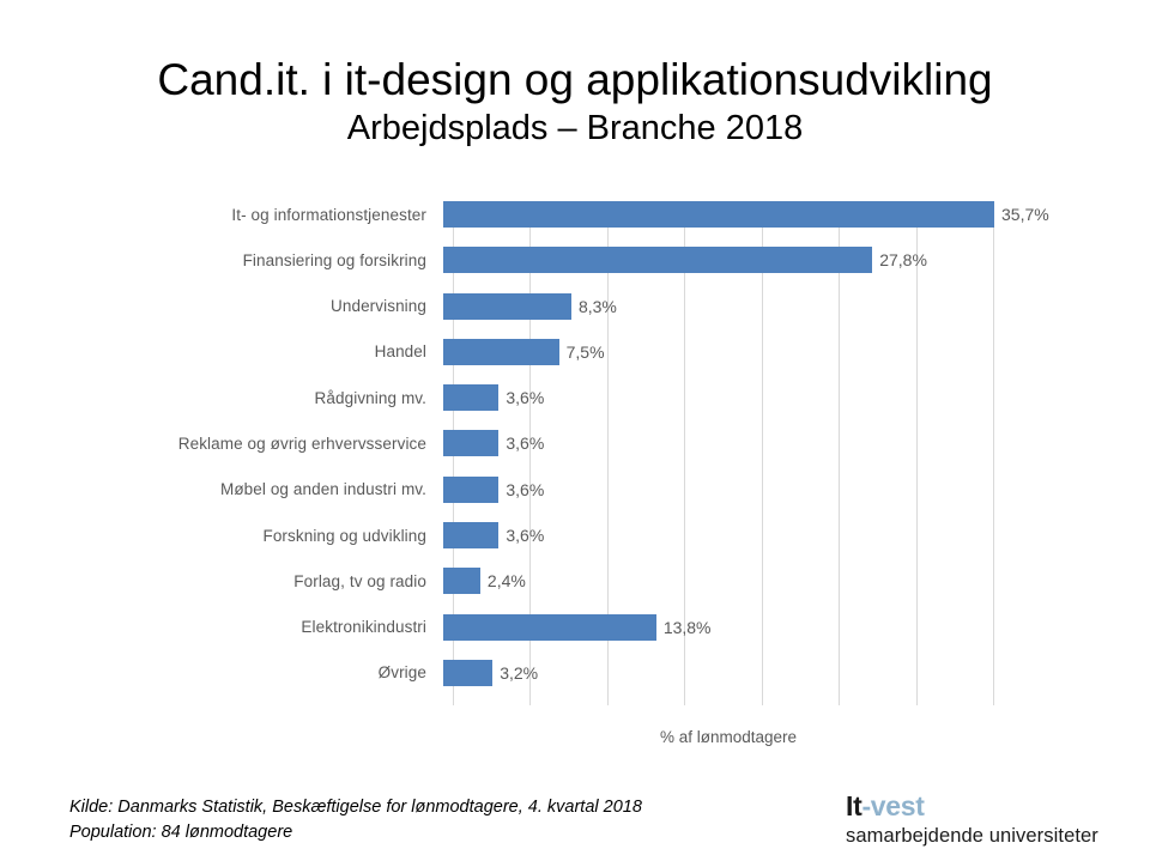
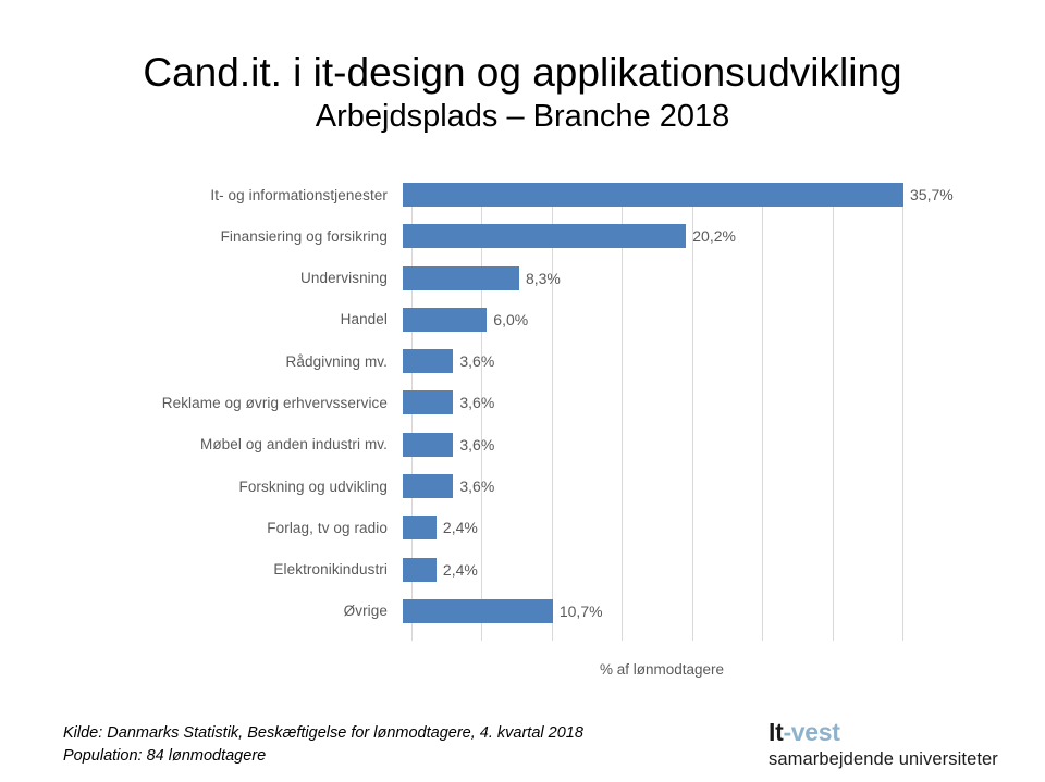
Finansiering og forsikring: 27,8% -> 20,2%
Handel: 7,5% -> 6,0%
Elektronikindustri: 13,8% -> 2,4%
Øvrige: 3,2% -> 10,7%
